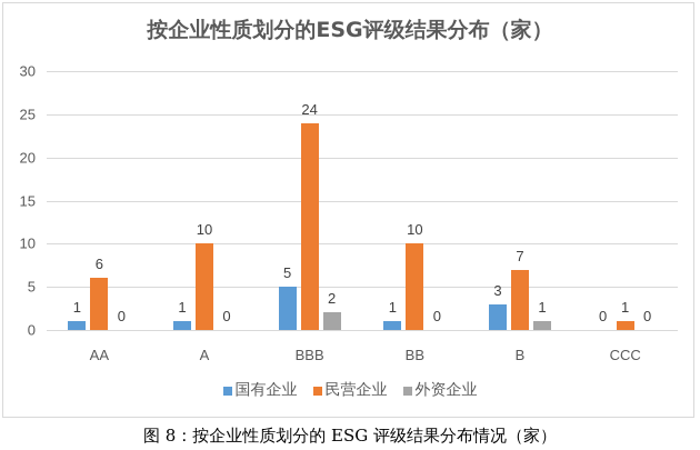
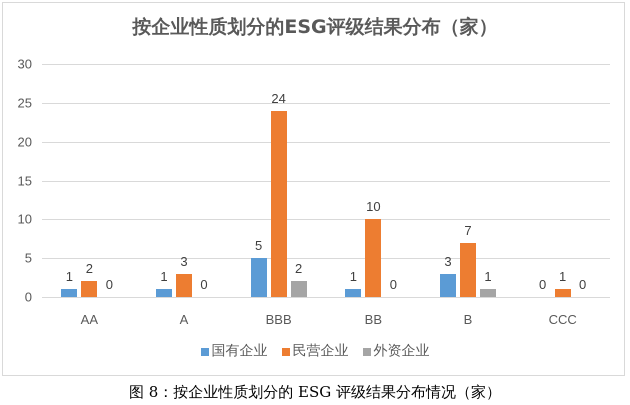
民营企业/AA: 6 -> 2
民营企业/A: 10 -> 3
